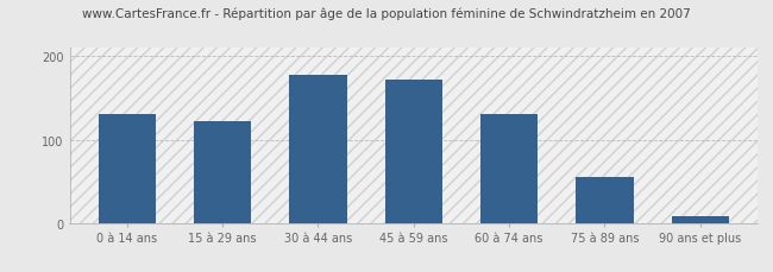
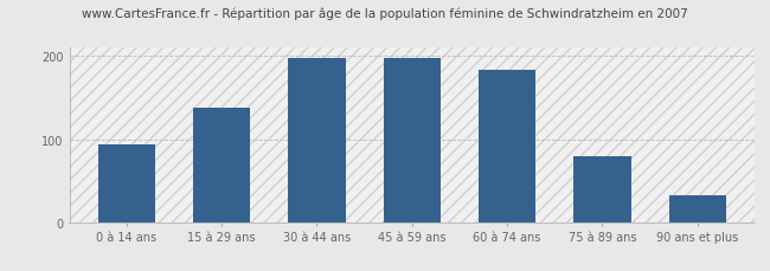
0 à 14 ans: 130 -> 94
15 à 29 ans: 122 -> 138
30 à 44 ans: 178 -> 198
45 à 59 ans: 172 -> 198
60 à 74 ans: 130 -> 184
75 à 89 ans: 55 -> 80
90 ans et plus: 8 -> 32
